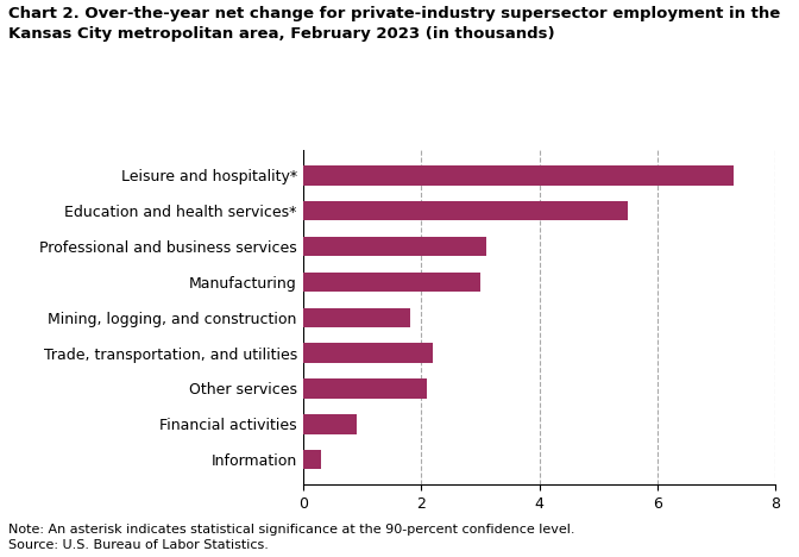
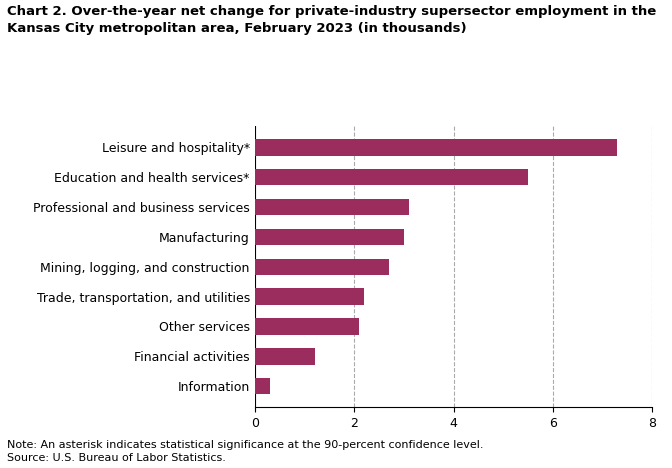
Mining, logging, and construction: 1.8 -> 2.7
Financial activities: 0.9 -> 1.2
